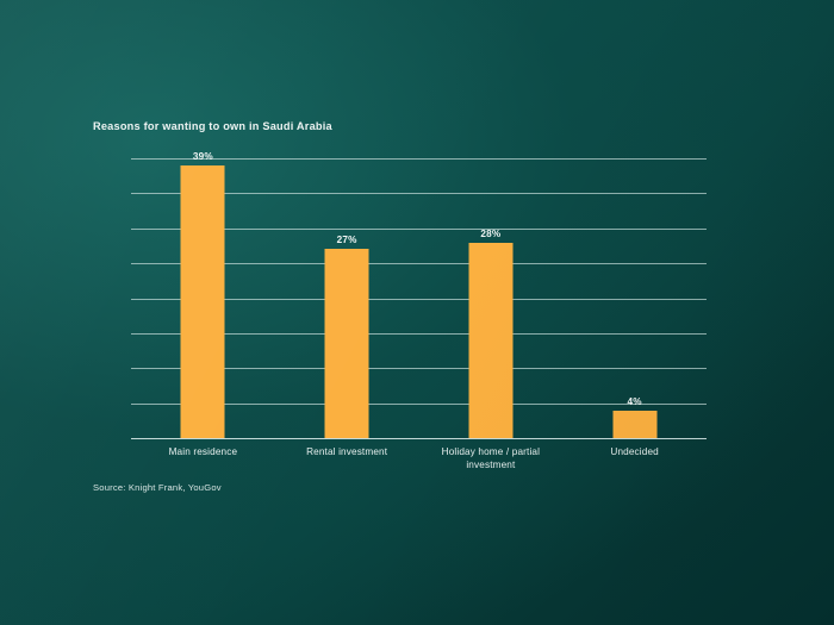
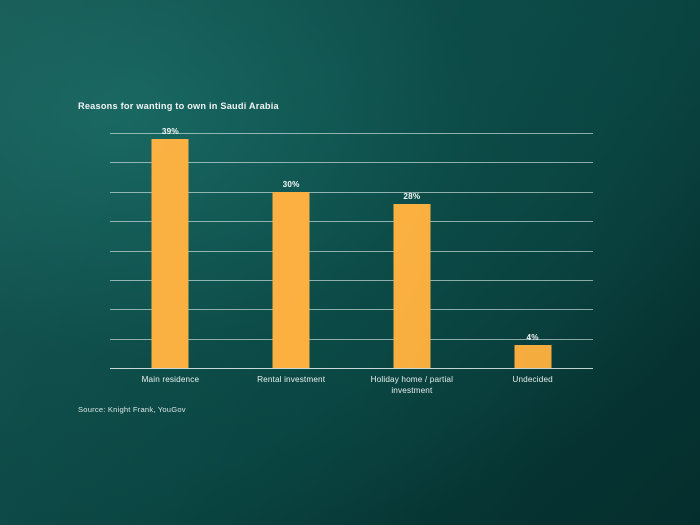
Rental investment: 27% -> 30%
